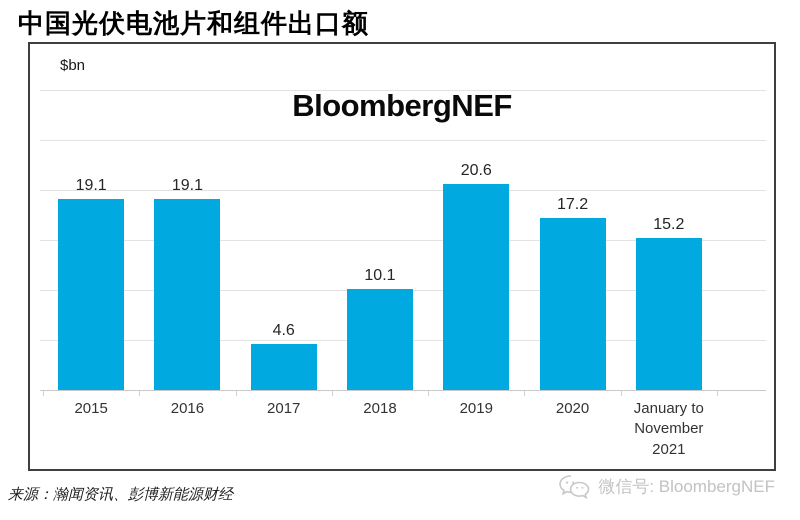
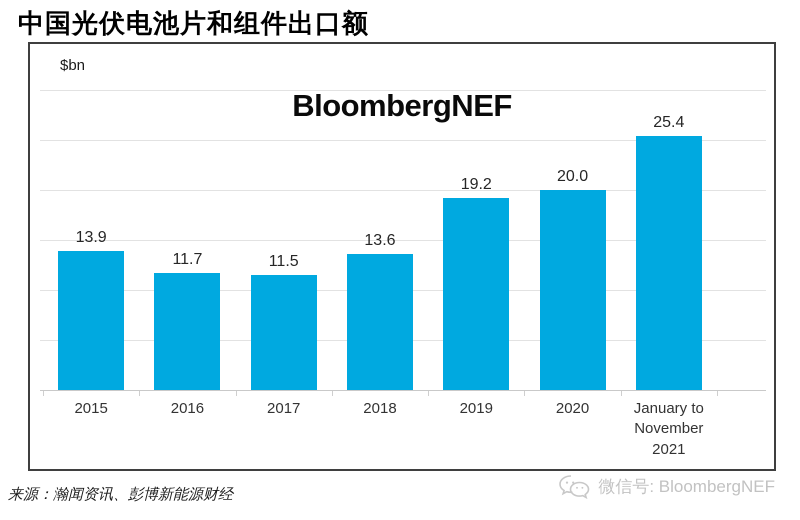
2015: 19.1 -> 13.9
2016: 19.1 -> 11.7
2017: 4.6 -> 11.5
2018: 10.1 -> 13.6
2019: 20.6 -> 19.2
2020: 17.2 -> 20.0
January to November 2021: 15.2 -> 25.4
